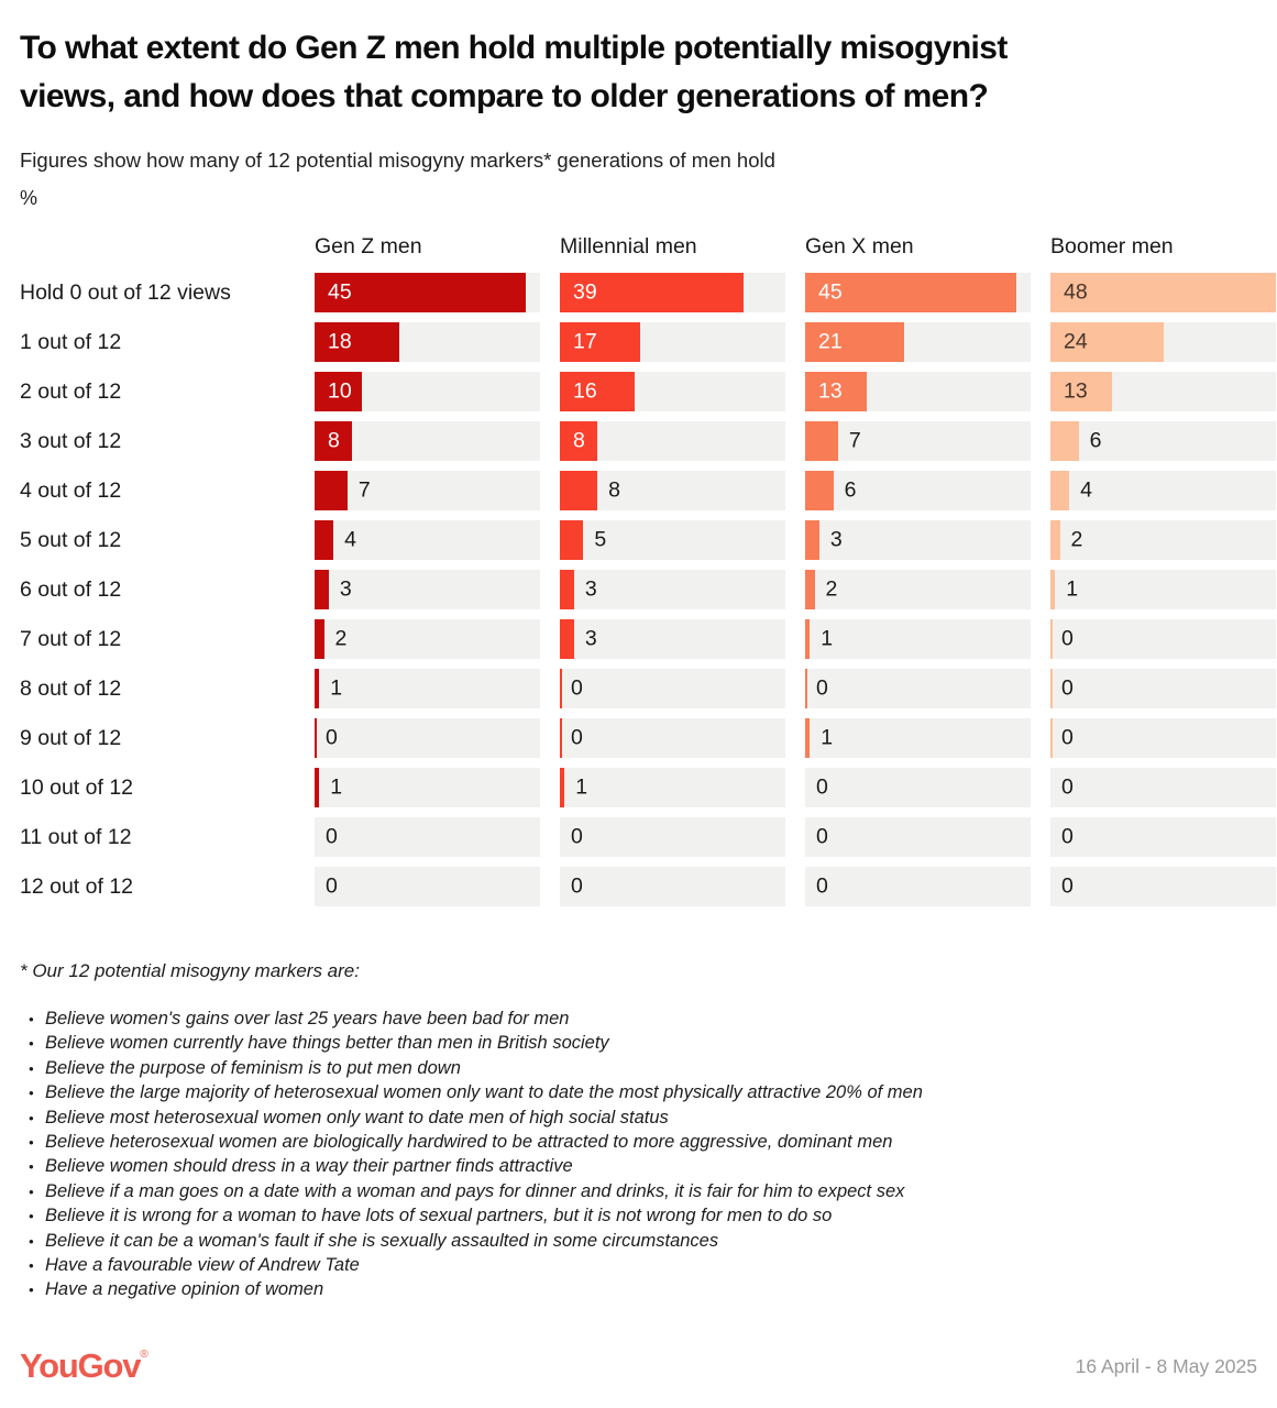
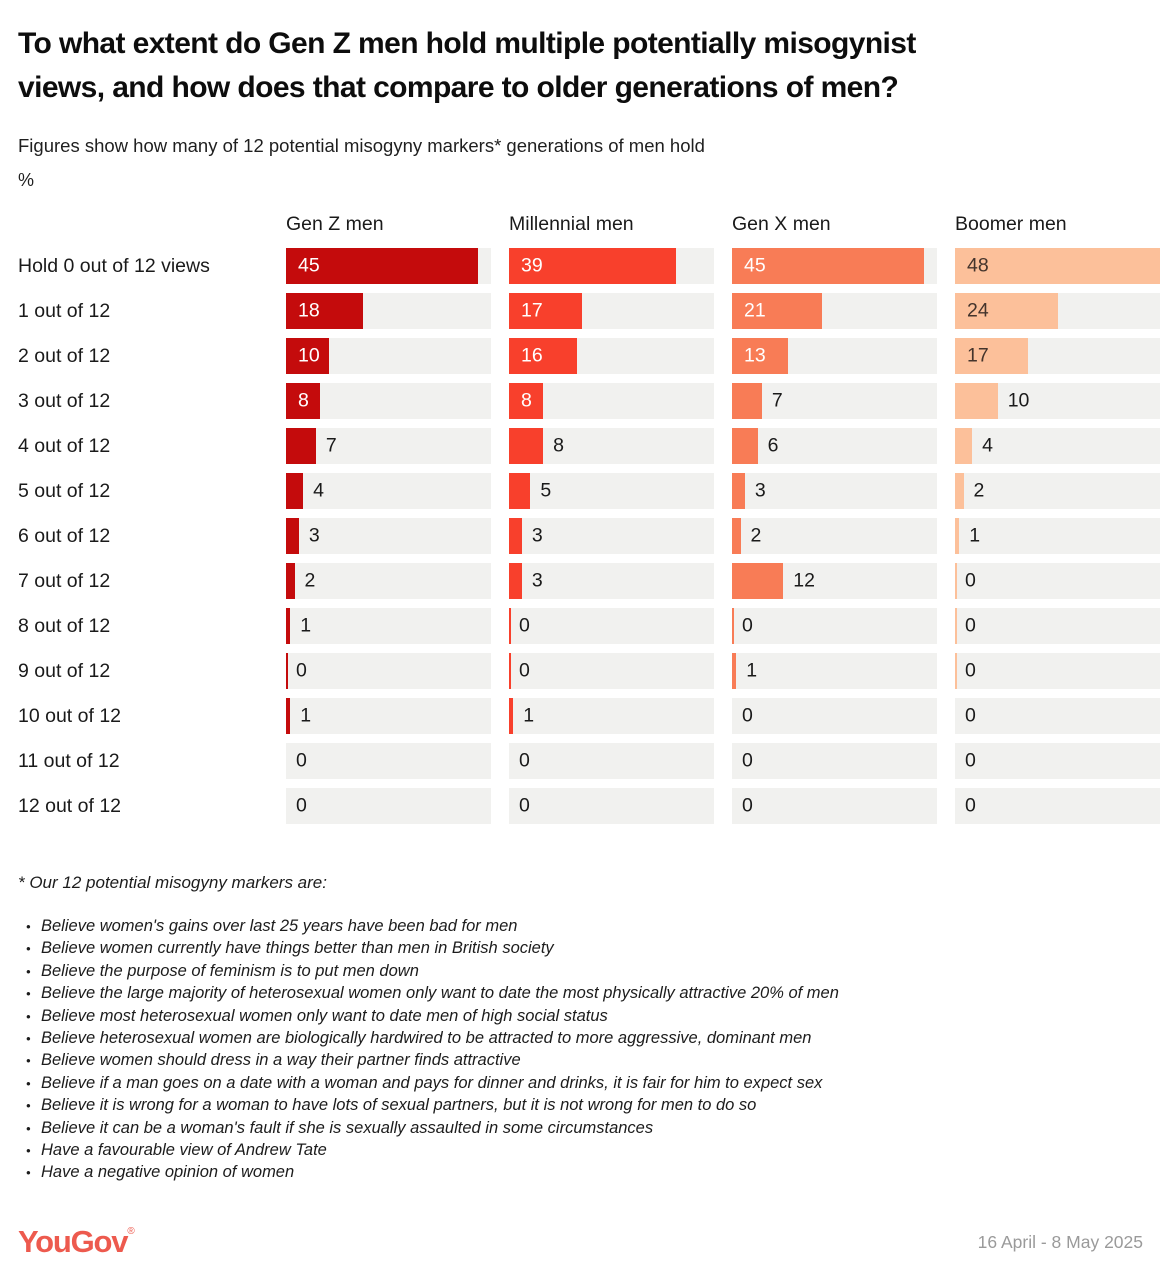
Boomer men/2 out of 12: 13 -> 17
Boomer men/3 out of 12: 6 -> 10
Gen X men/7 out of 12: 1 -> 12
